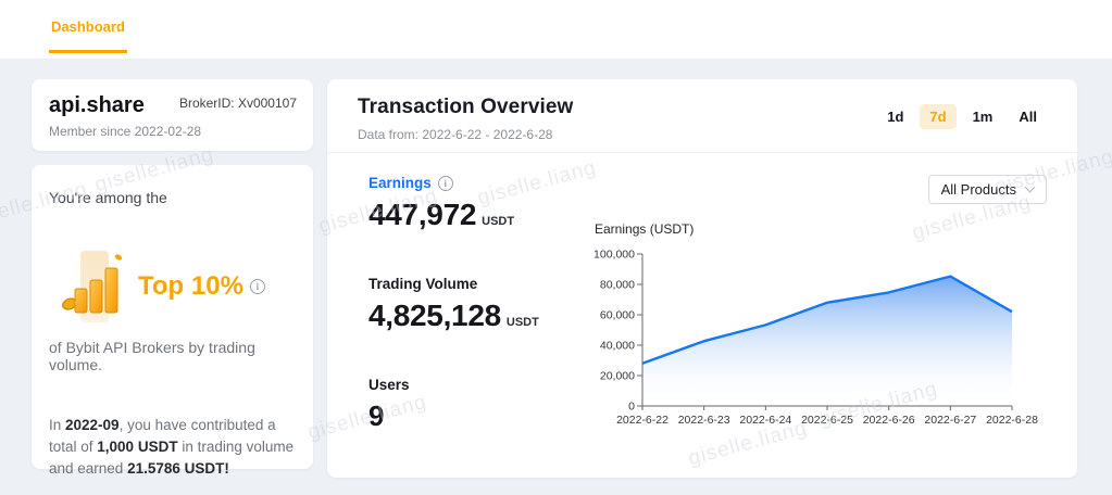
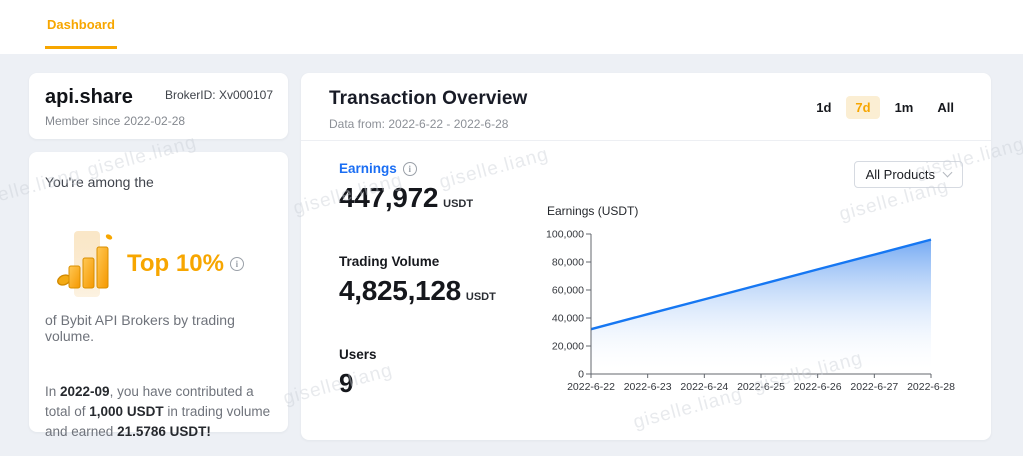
2022-6-22: 28000 -> 32000
2022-6-25: 68000 -> 64000
2022-6-28: 62000 -> 96000
